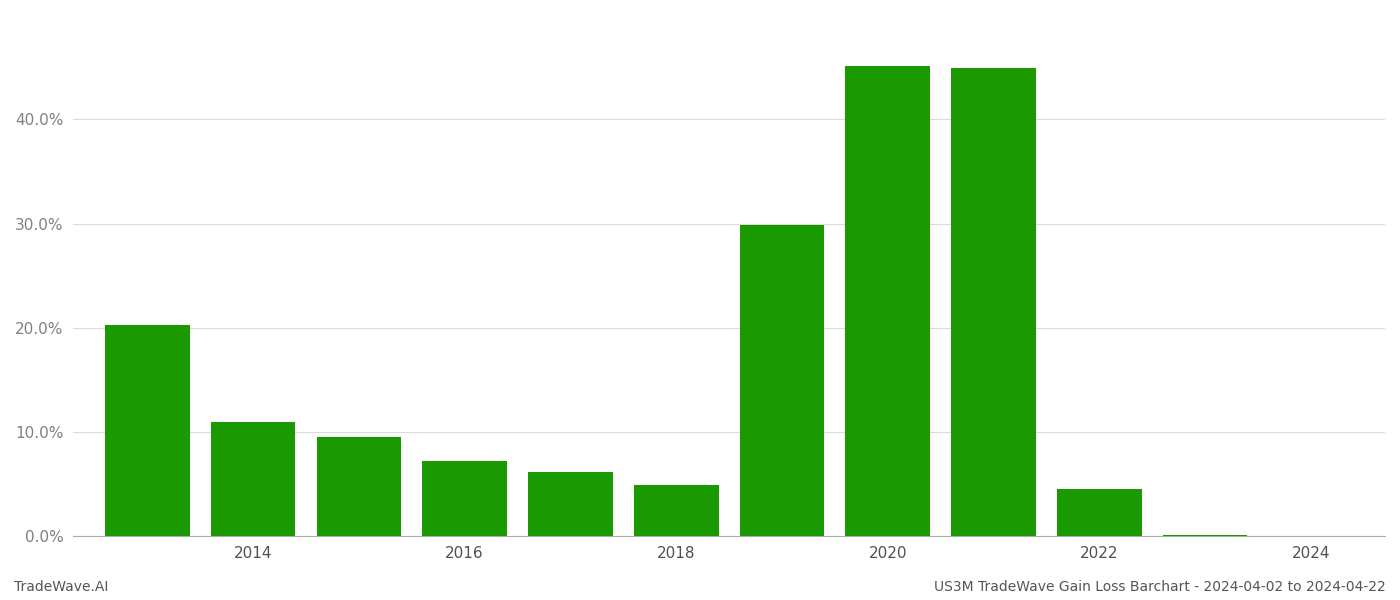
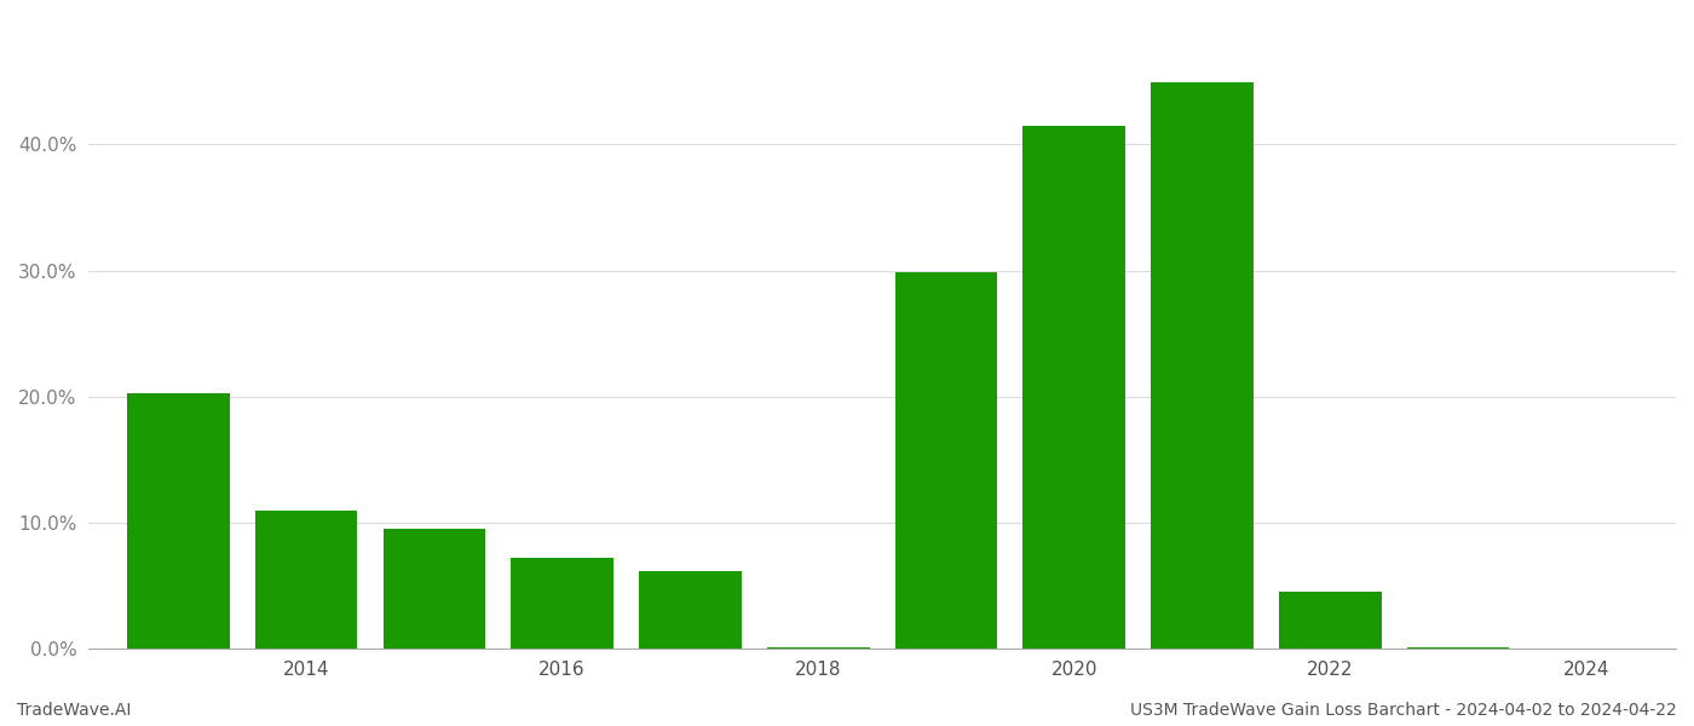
2018: 4.9% -> 0.1%
2020: 45.1% -> 41.5%
